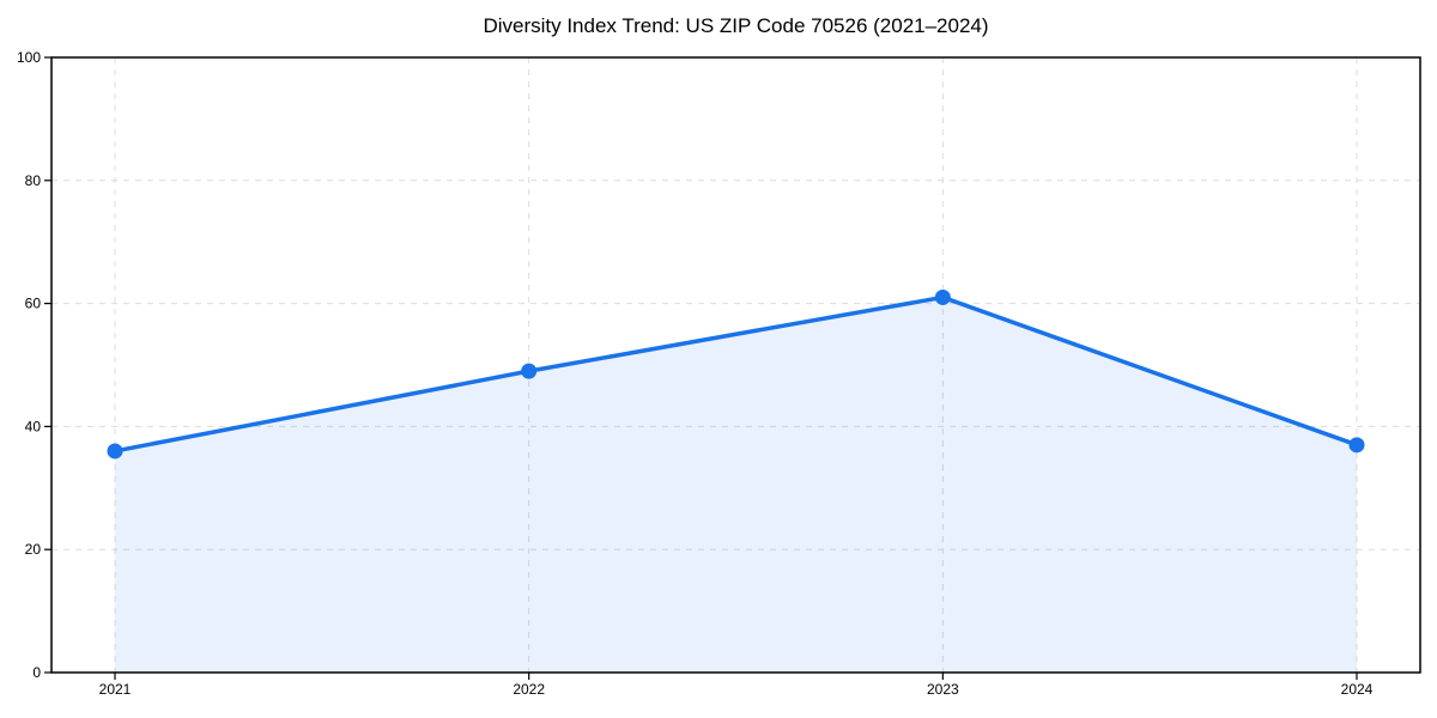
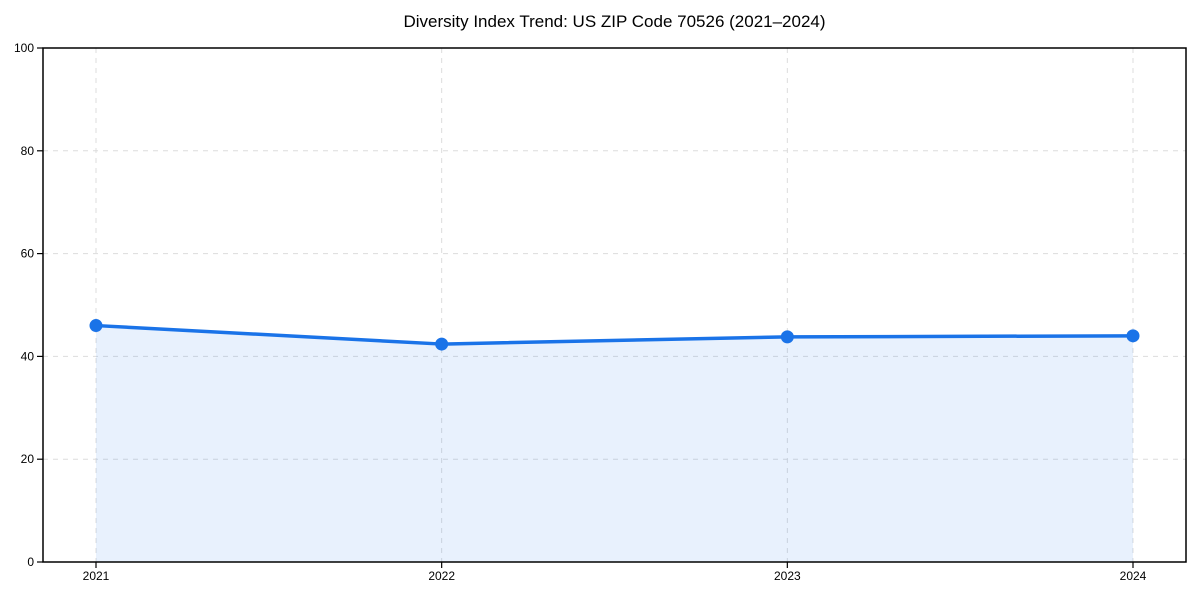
2021: 36 -> 46
2022: 49 -> 42
2023: 61 -> 44
2024: 37 -> 44
